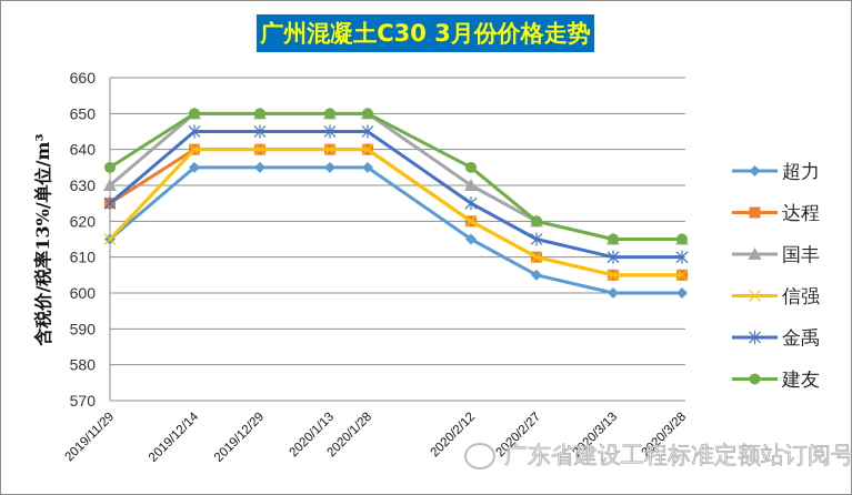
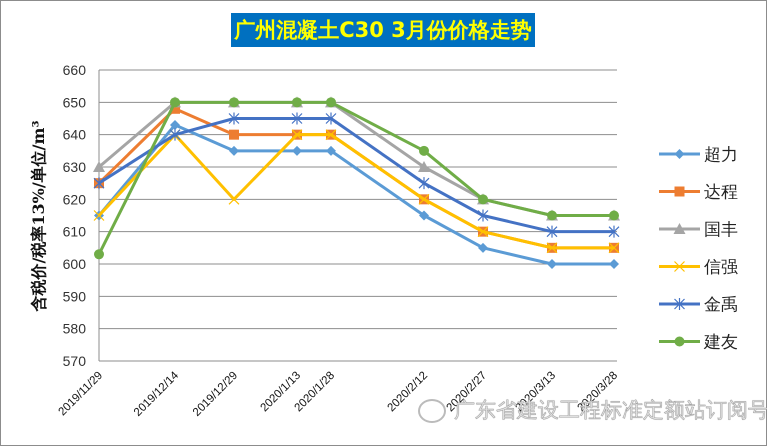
建友/2019/11/29: 635 -> 603
超力/2019/12/14: 635 -> 643
达程/2019/12/14: 640 -> 648
金禹/2019/12/14: 645 -> 640
信强/2019/12/29: 640 -> 620
